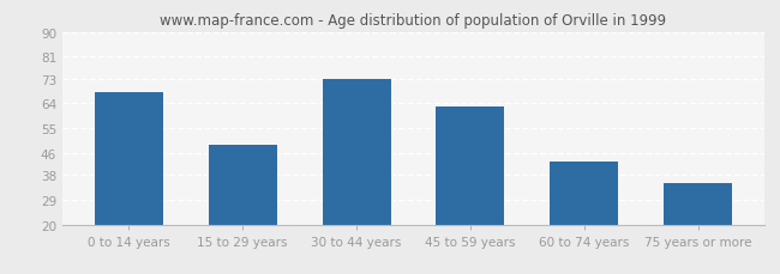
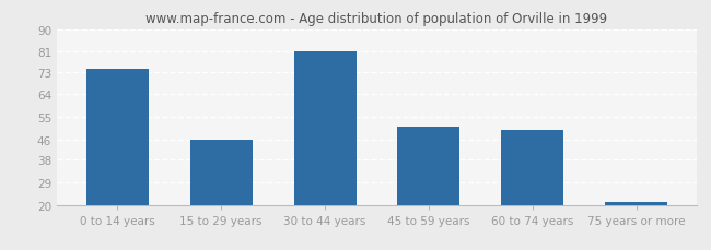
0 to 14 years: 68 -> 74
15 to 29 years: 49 -> 46
30 to 44 years: 73 -> 81
45 to 59 years: 63 -> 51
60 to 74 years: 43 -> 50
75 years or more: 35 -> 21
